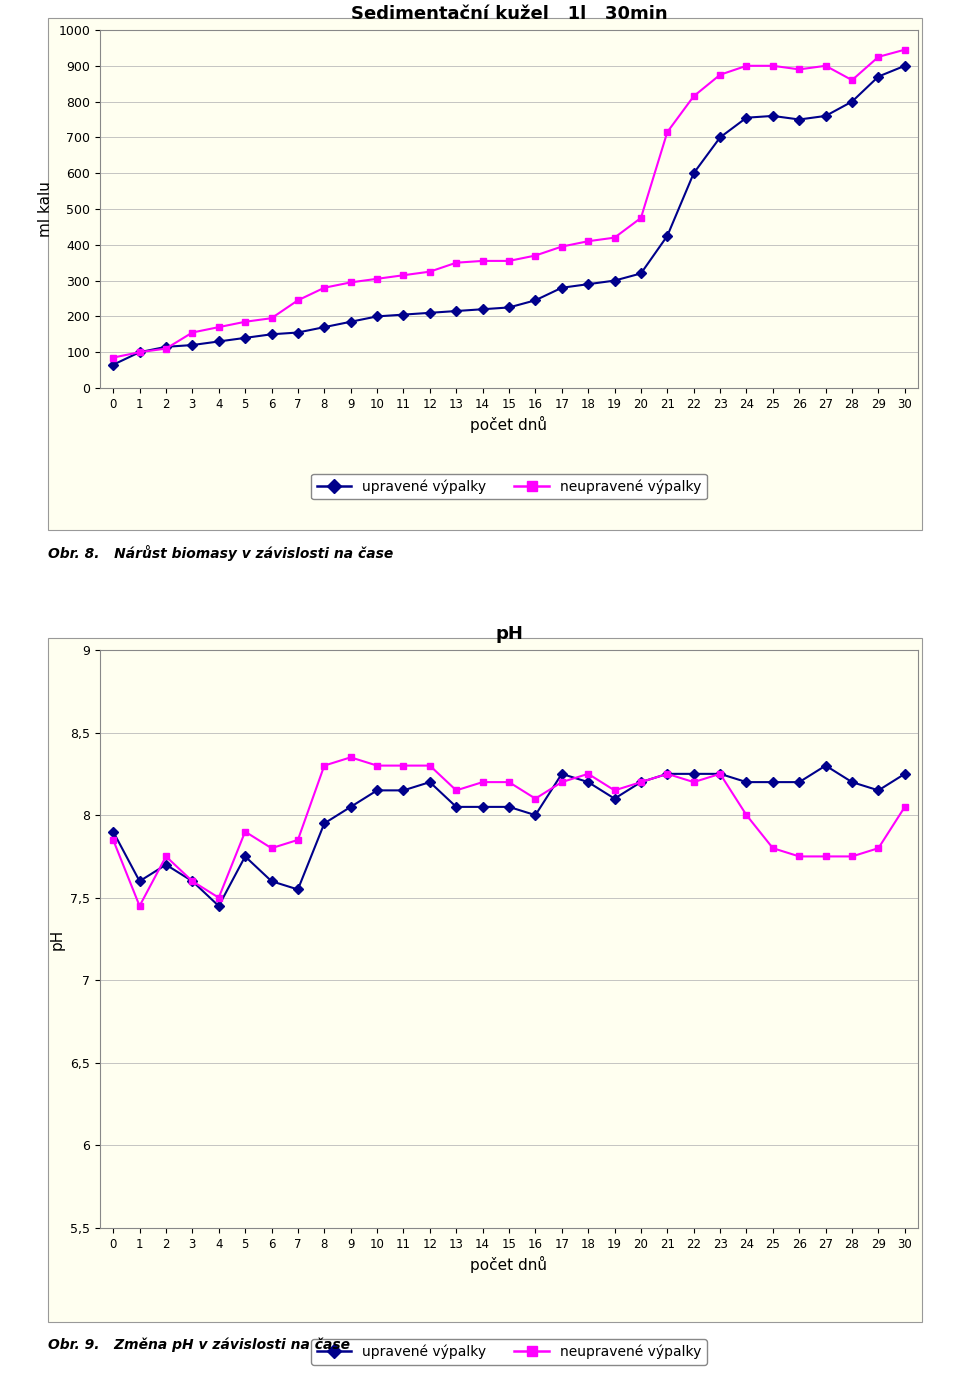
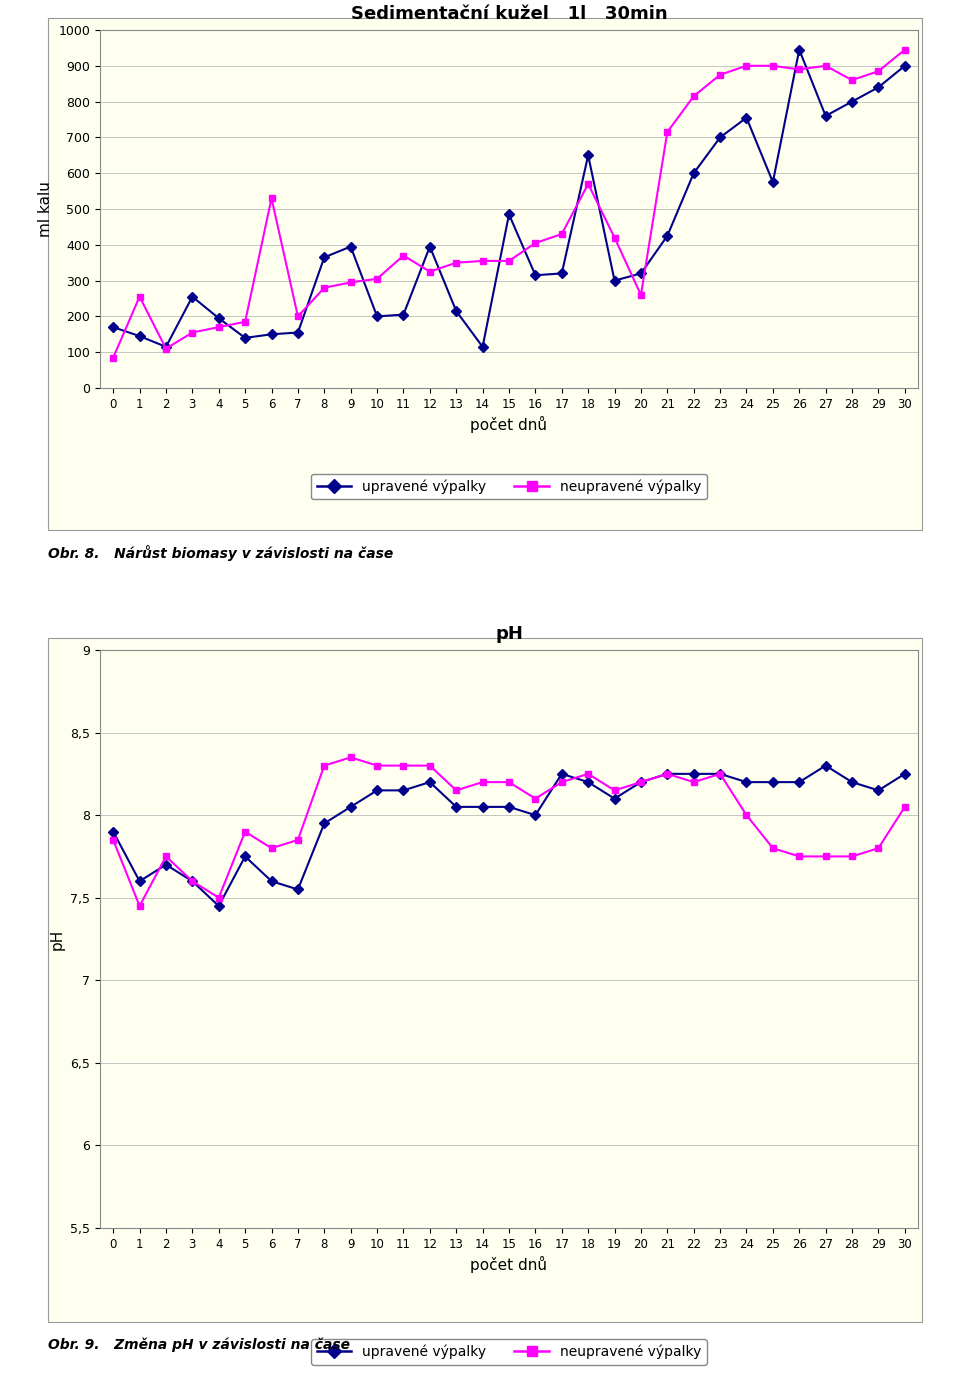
Sedimentační kužel 1l 30min/upravené výpalky/0: 65 -> 170
Sedimentační kužel 1l 30min/upravené výpalky/1: 100 -> 145
Sedimentační kužel 1l 30min/neupravené výpalky/1: 100 -> 255
Sedimentační kužel 1l 30min/upravené výpalky/3: 120 -> 255
Sedimentační kužel 1l 30min/upravené výpalky/4: 130 -> 195
Sedimentační kužel 1l 30min/neupravené výpalky/6: 195 -> 530
Sedimentační kužel 1l 30min/neupravené výpalky/7: 245 -> 200
Sedimentační kužel 1l 30min/upravené výpalky/8: 170 -> 365
Sedimentační kužel 1l 30min/upravené výpalky/9: 185 -> 395
Sedimentační kužel 1l 30min/neupravené výpalky/11: 315 -> 370
Sedimentační kužel 1l 30min/upravené výpalky/12: 210 -> 395
Sedimentační kužel 1l 30min/upravené výpalky/14: 220 -> 115
Sedimentační kužel 1l 30min/upravené výpalky/15: 225 -> 485
Sedimentační kužel 1l 30min/upravené výpalky/16: 245 -> 315
Sedimentační kužel 1l 30min/neupravené výpalky/16: 370 -> 405
Sedimentační kužel 1l 30min/upravené výpalky/17: 280 -> 320
Sedimentační kužel 1l 30min/neupravené výpalky/17: 395 -> 430
Sedimentační kužel 1l 30min/upravené výpalky/18: 290 -> 650
Sedimentační kužel 1l 30min/neupravené výpalky/18: 410 -> 570
Sedimentační kužel 1l 30min/neupravené výpalky/20: 475 -> 260
Sedimentační kužel 1l 30min/upravené výpalky/25: 760 -> 575
Sedimentační kužel 1l 30min/upravené výpalky/26: 750 -> 945
Sedimentační kužel 1l 30min/upravené výpalky/29: 870 -> 840
Sedimentační kužel 1l 30min/neupravené výpalky/29: 925 -> 885
